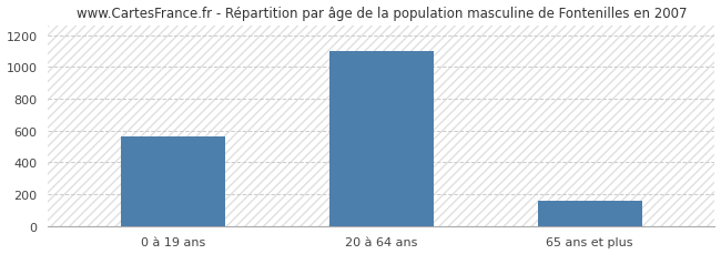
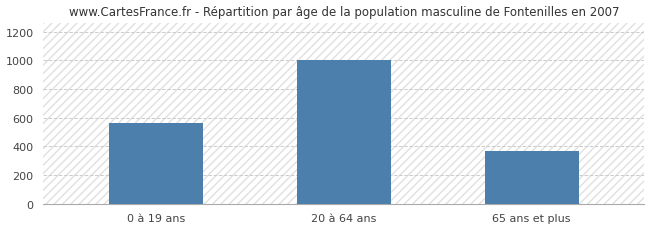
20 à 64 ans: 1100 -> 1000
65 ans et plus: 160 -> 370
